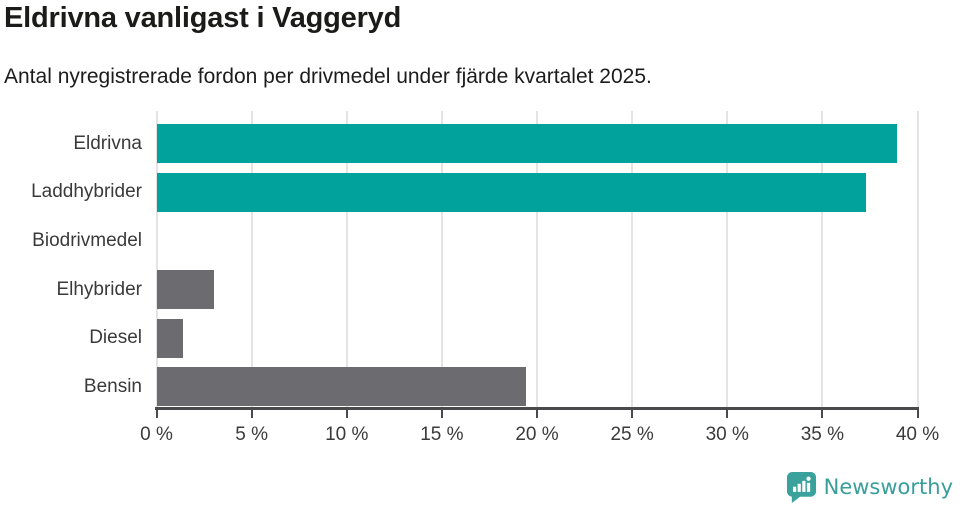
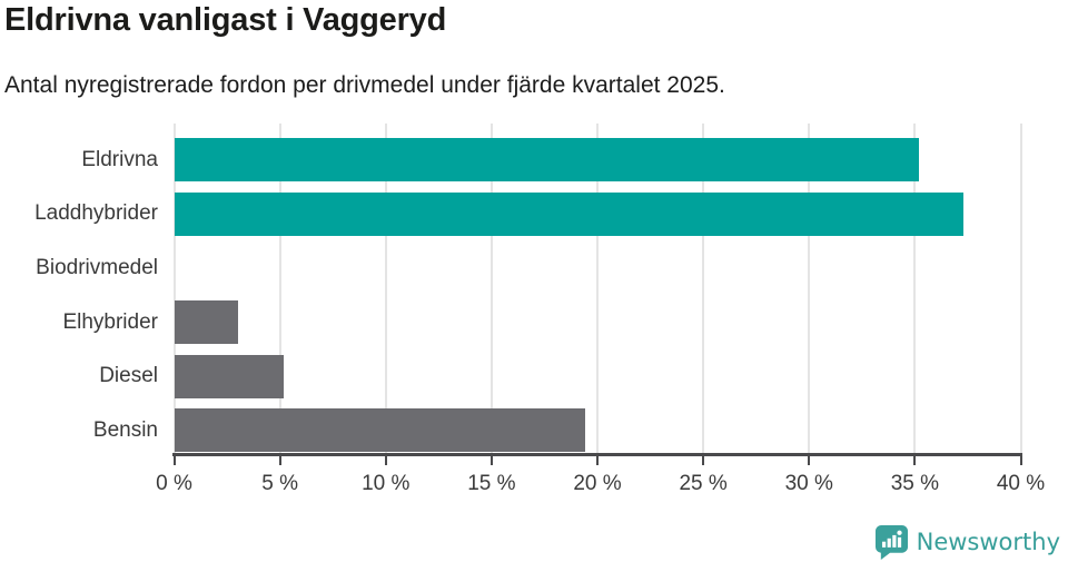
Eldrivna: 38.9% -> 35.2%
Diesel: 1.4% -> 5.2%
